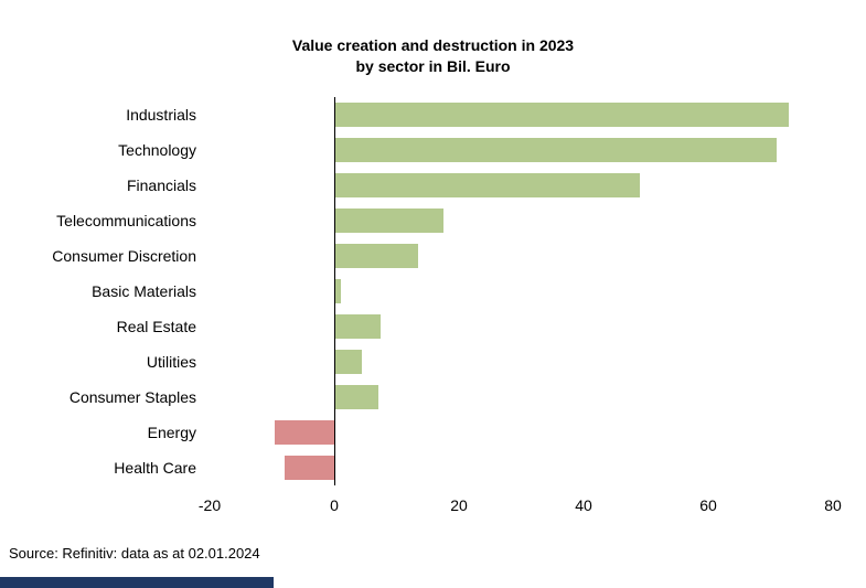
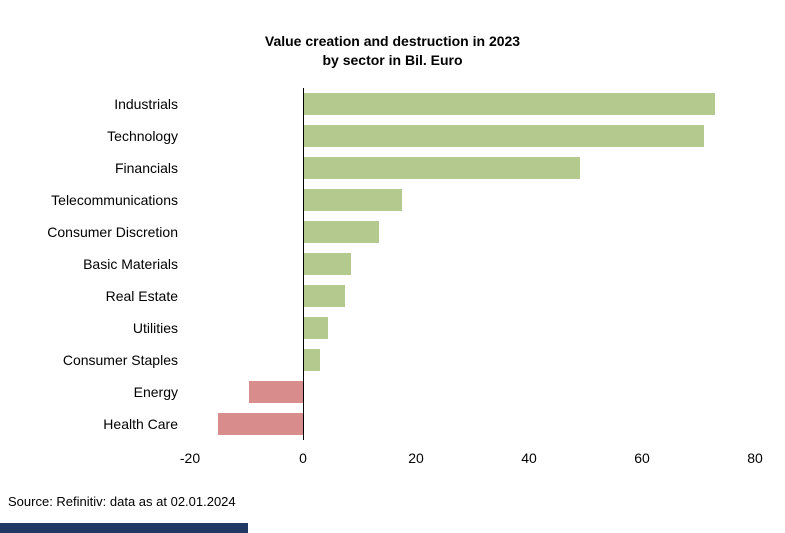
Basic Materials: 1 -> 8
Consumer Staples: 7 -> 3
Health Care: -8 -> -15
